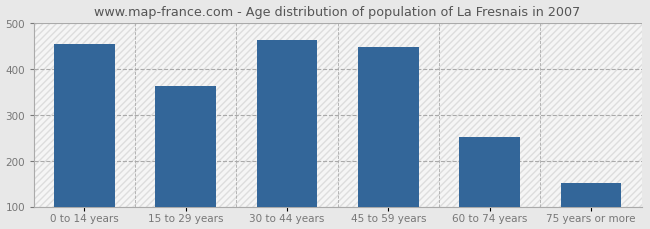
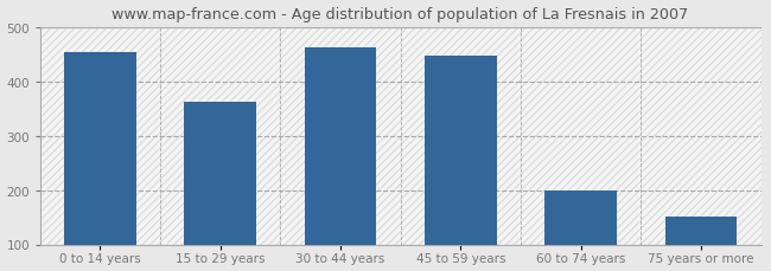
60 to 74 years: 252 -> 200
